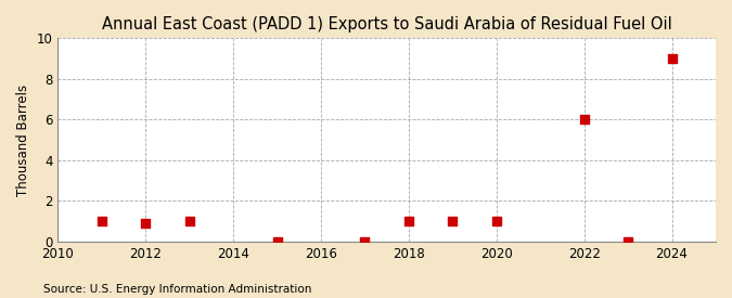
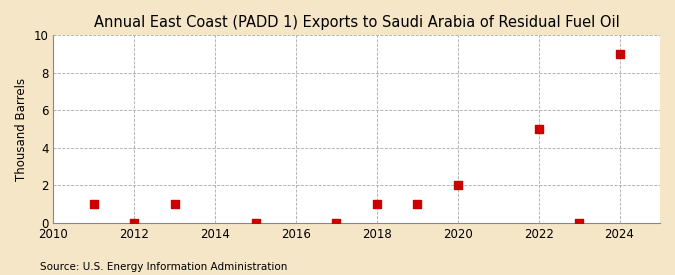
2012: 0.9 -> 0.0
2020: 1.0 -> 2.0
2022: 6.0 -> 5.0
